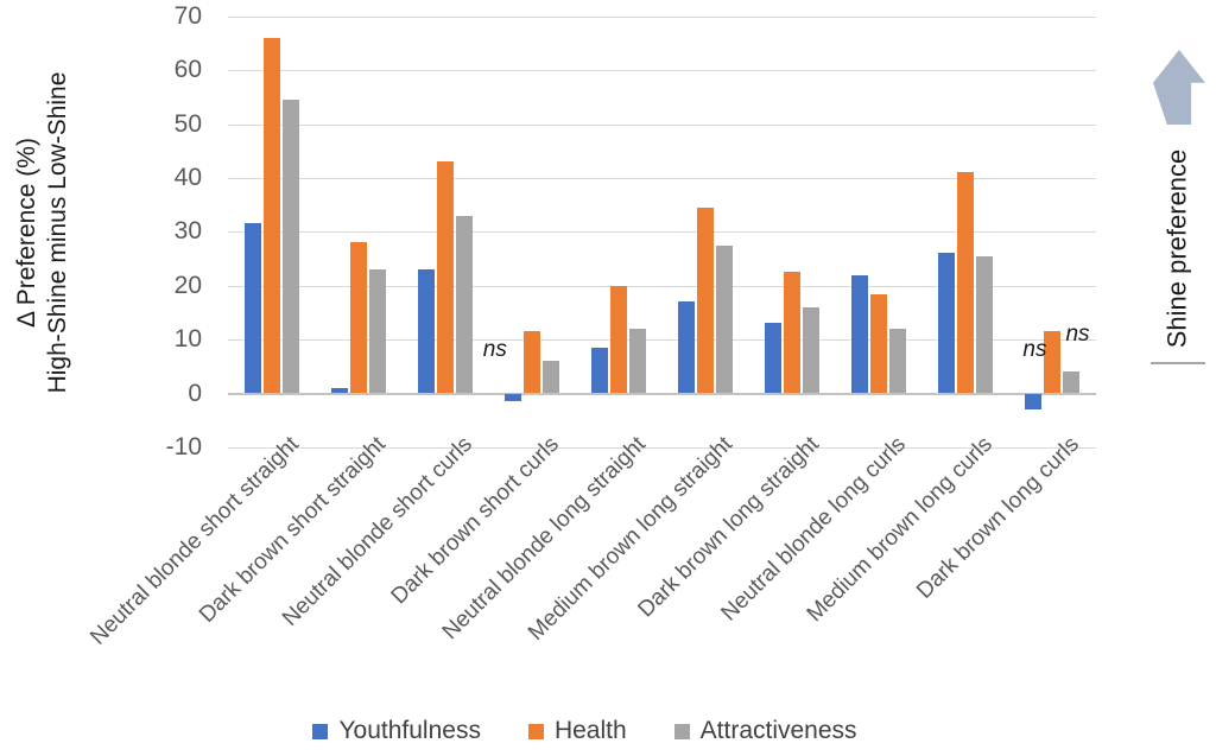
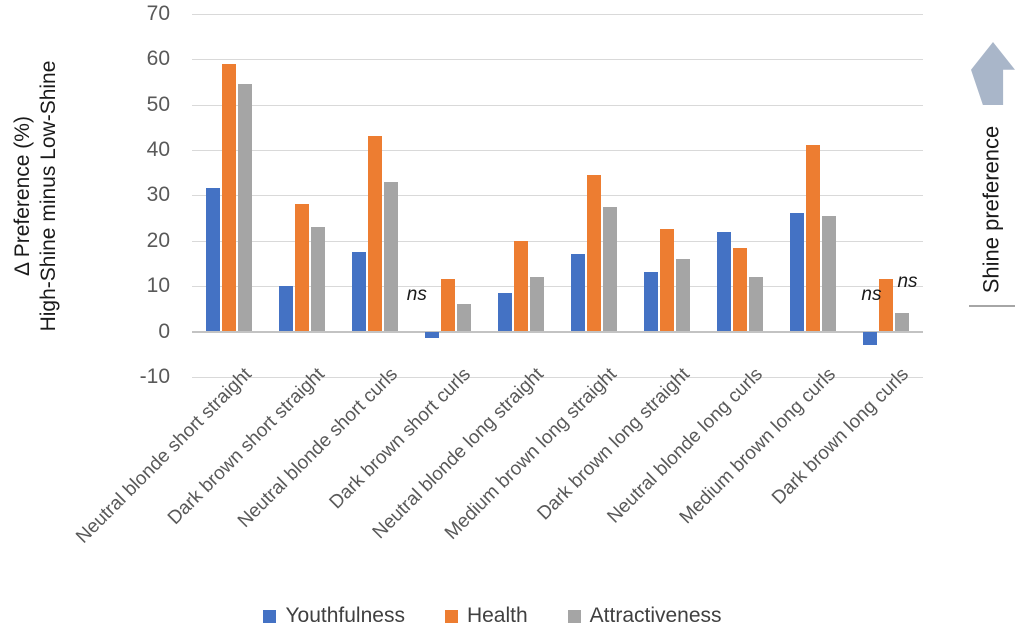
Health/Neutral blonde short straight: 66 -> 59
Youthfulness/Dark brown short straight: 1 -> 10
Youthfulness/Neutral blonde short curls: 23 -> 18
